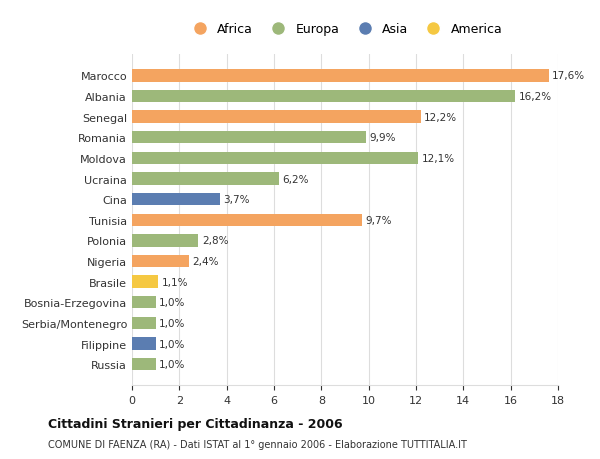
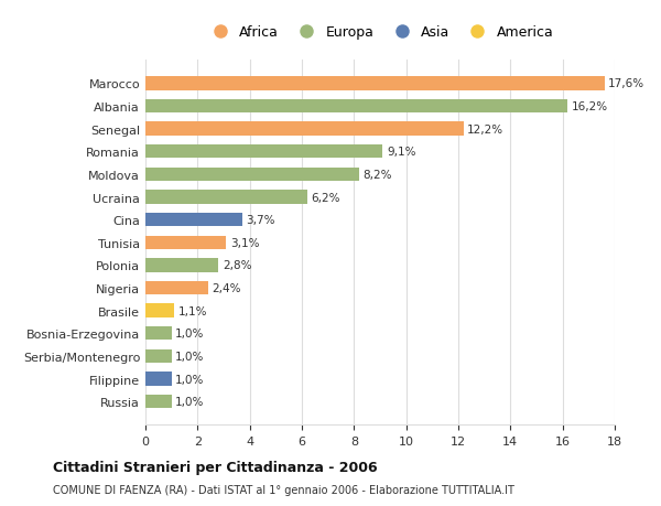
Romania: 9,9% -> 9,1%
Moldova: 12,1% -> 8,2%
Tunisia: 9,7% -> 3,1%
